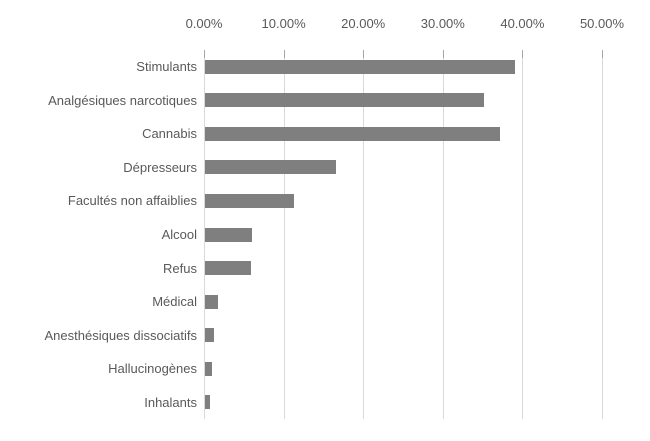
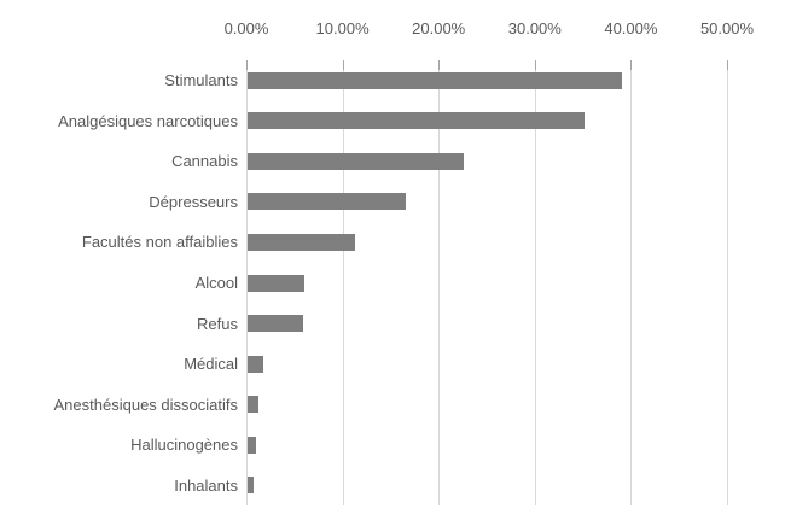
Cannabis: 37% -> 22%
